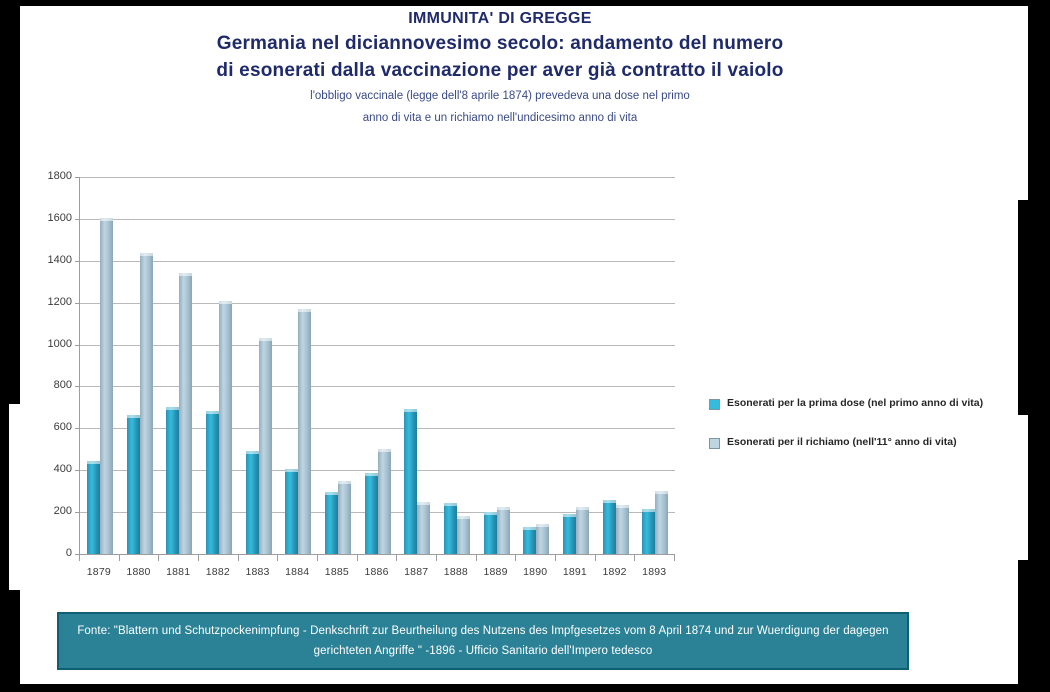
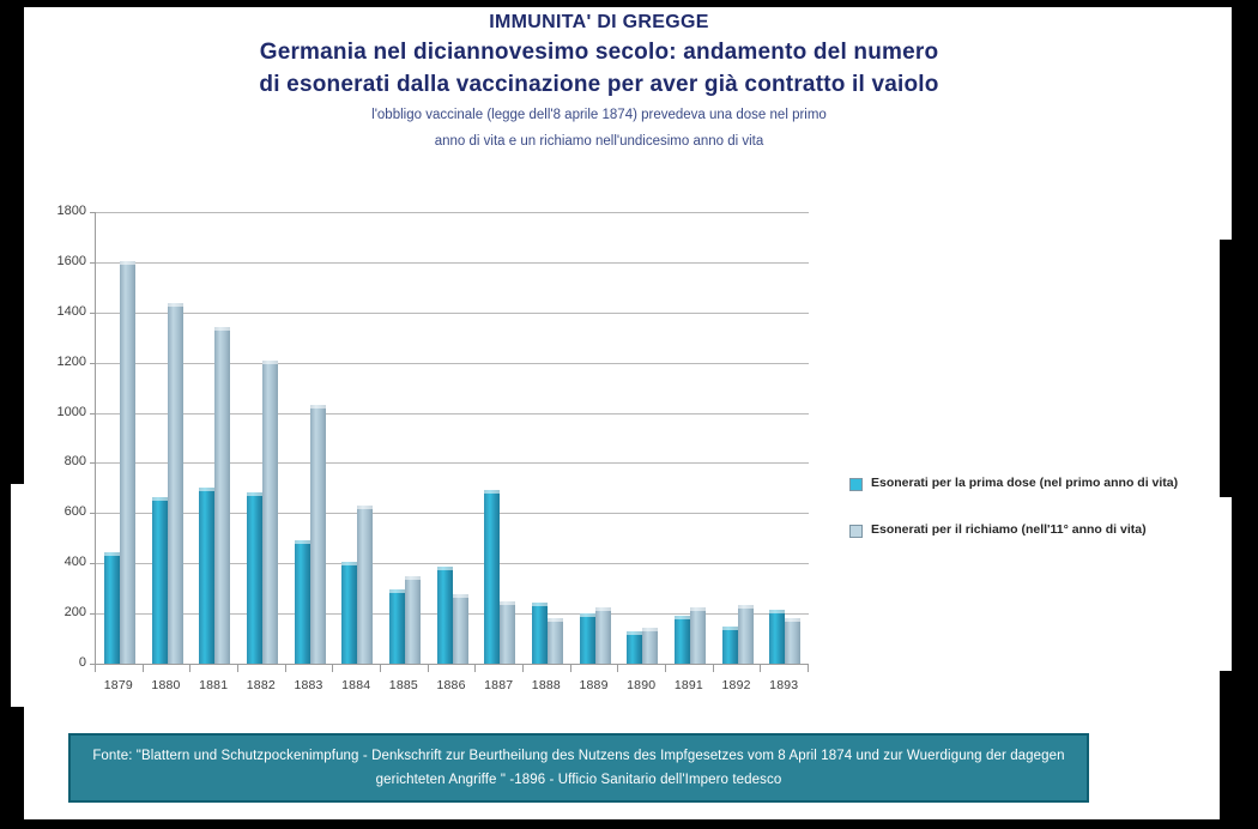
Esonerati per il richiamo (nell'11° anno di vita)/1884: 1170 -> 630
Esonerati per il richiamo (nell'11° anno di vita)/1886: 500 -> 280
Esonerati per la prima dose (nel primo anno di vita)/1892: 260 -> 150
Esonerati per il richiamo (nell'11° anno di vita)/1893: 300 -> 180
